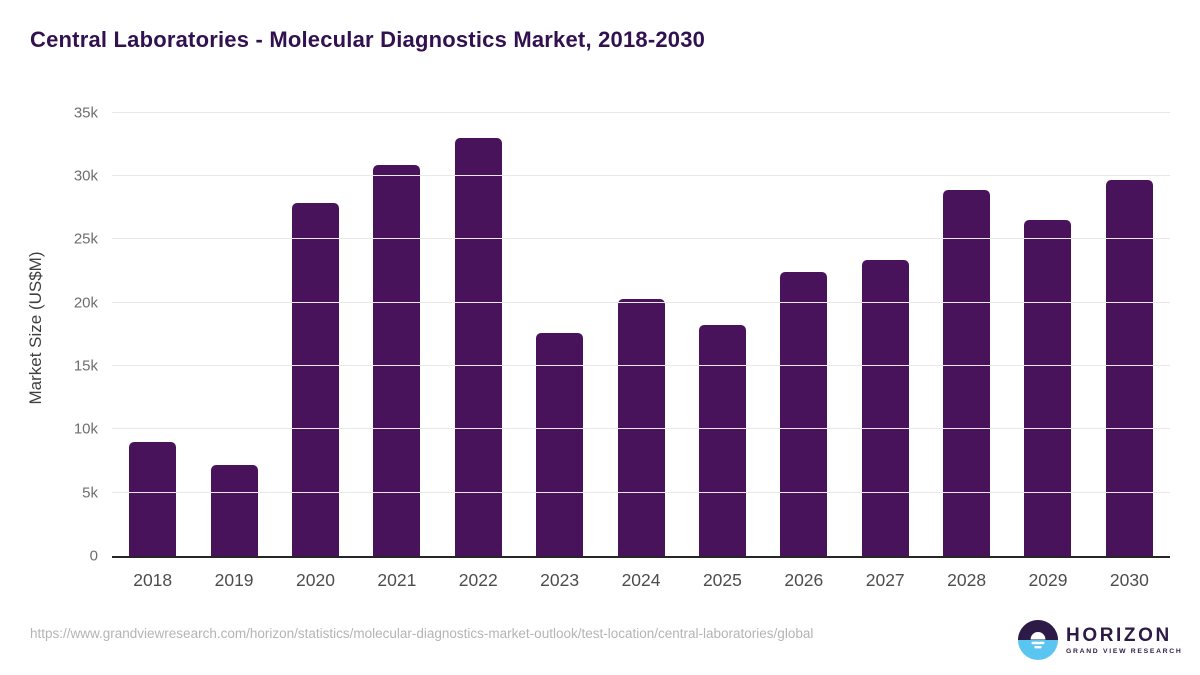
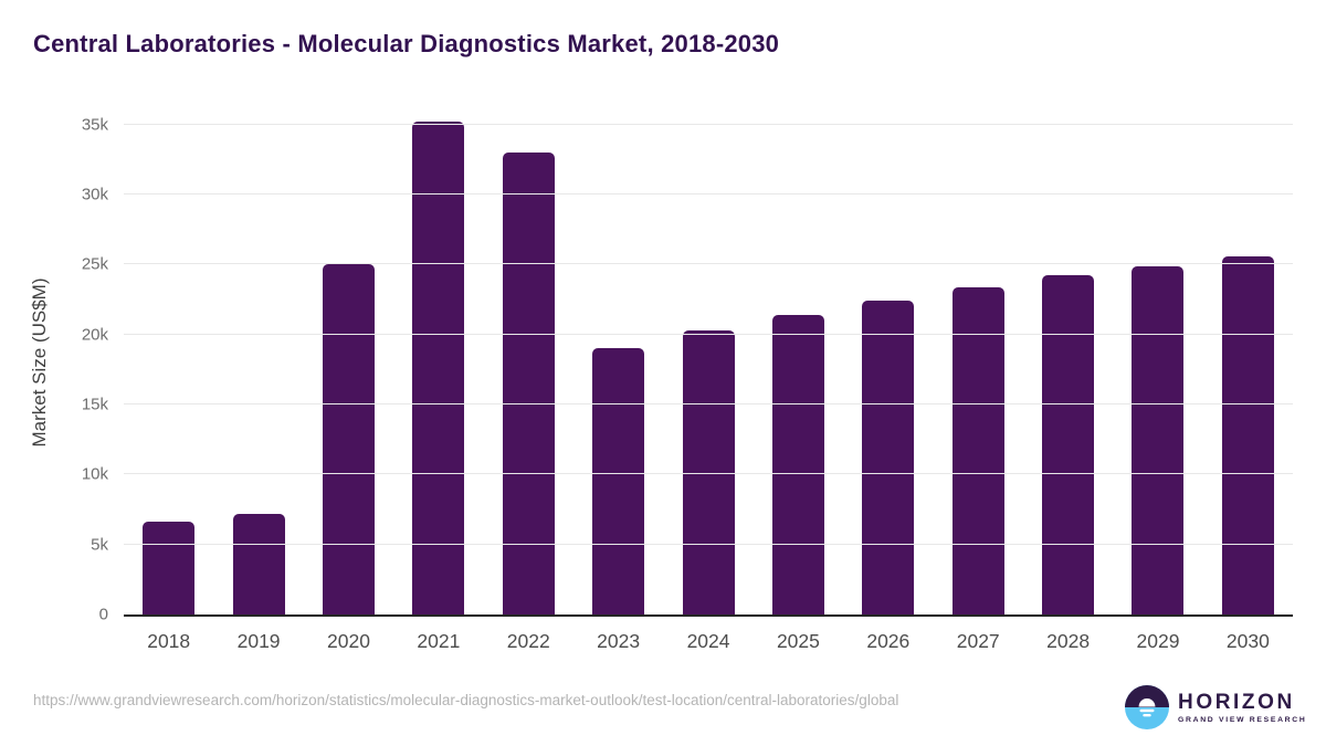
2018: 9.0k -> 6.6k
2020: 27.9k -> 25.0k
2021: 30.9k -> 35.2k
2023: 17.6k -> 19.0k
2025: 18.2k -> 21.4k
2028: 28.9k -> 24.2k
2029: 26.5k -> 24.9k
2030: 29.7k -> 25.6k
